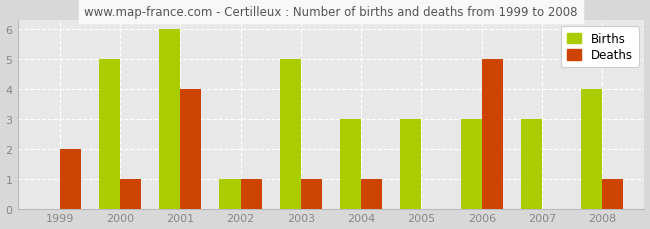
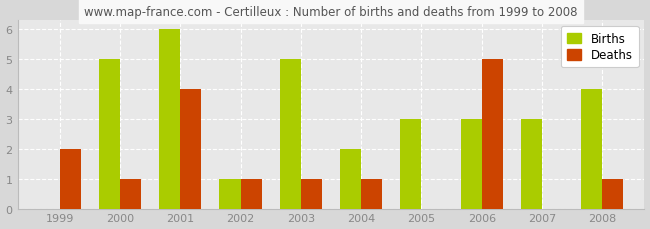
Births/2004: 3 -> 2
